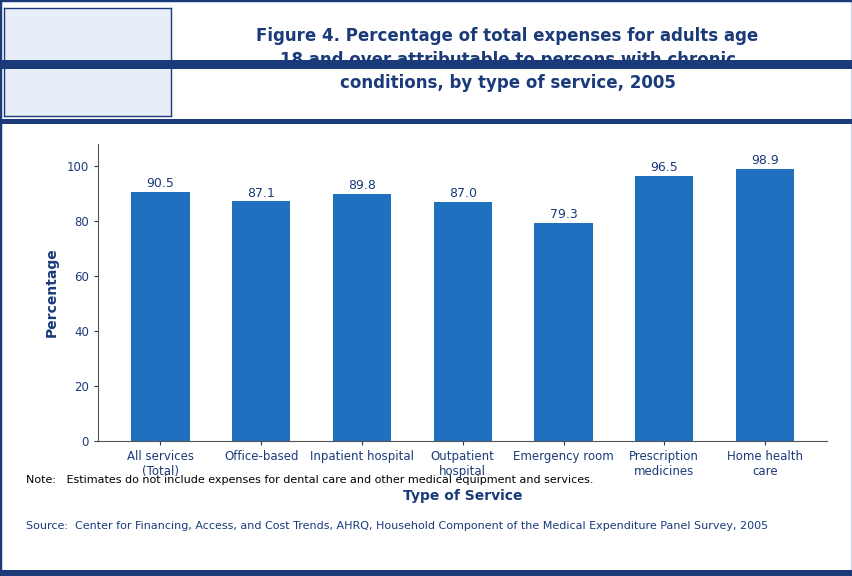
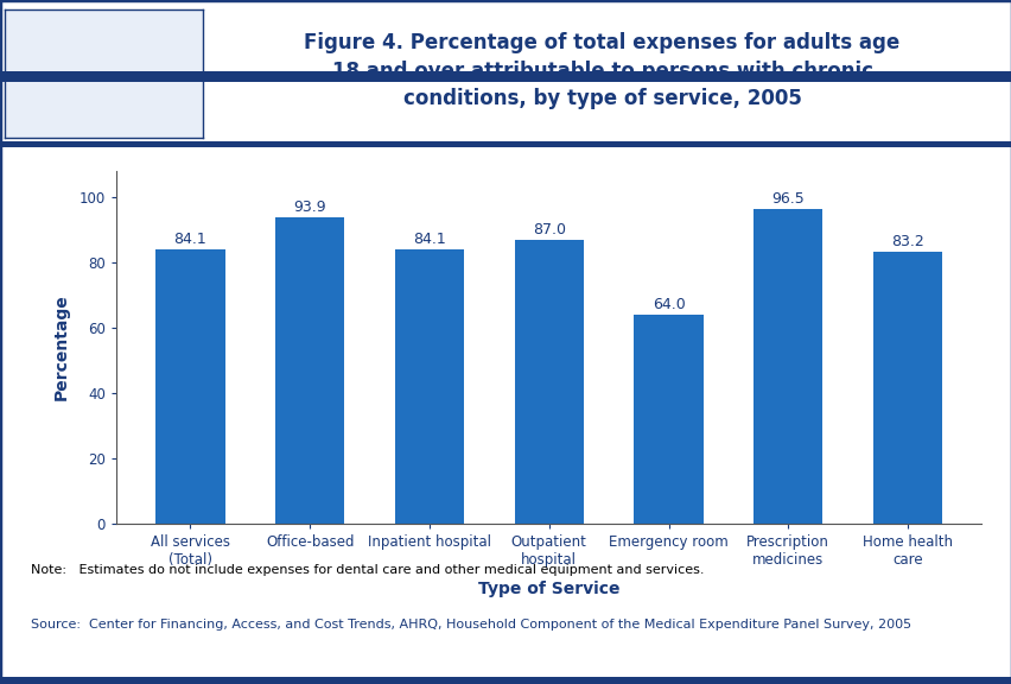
All services (Total): 90.5 -> 84.1
Office-based: 87.1 -> 93.9
Inpatient hospital: 89.8 -> 84.1
Emergency room: 79.3 -> 64.0
Home health care: 98.9 -> 83.2
